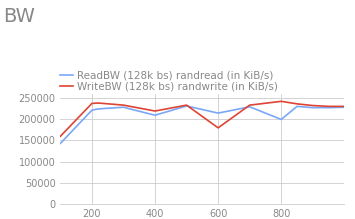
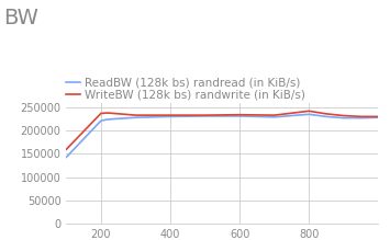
ReadBW (128k bs) randread (in KiB/s)/400: 210000 -> 231000
WriteBW (128k bs) randwrite (in KiB/s)/400: 220000 -> 234000
ReadBW (128k bs) randread (in KiB/s)/600: 215000 -> 232000
WriteBW (128k bs) randwrite (in KiB/s)/600: 180000 -> 235000
ReadBW (128k bs) randread (in KiB/s)/800: 200000 -> 236000
